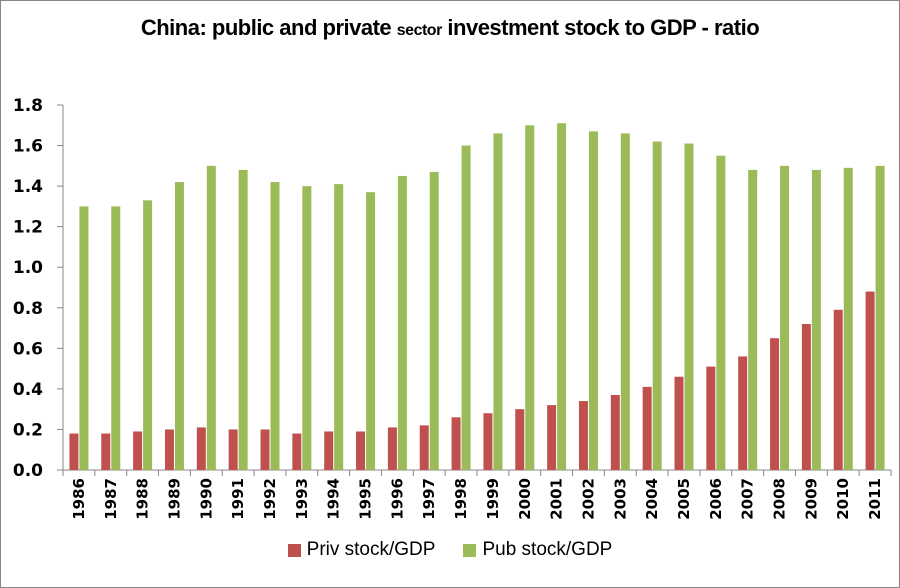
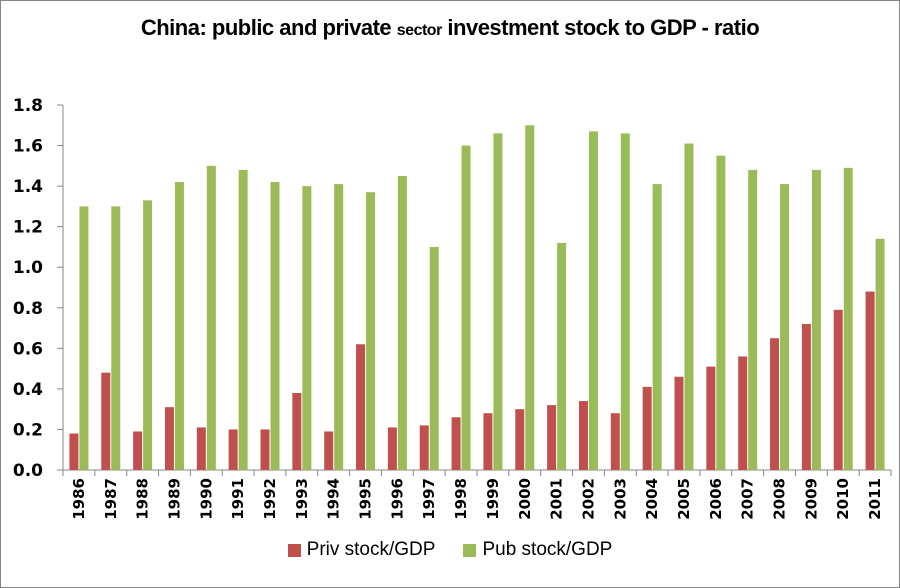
Priv stock/GDP/1987: 0.18 -> 0.48
Priv stock/GDP/1989: 0.20 -> 0.31
Priv stock/GDP/1993: 0.18 -> 0.38
Priv stock/GDP/1995: 0.19 -> 0.62
Pub stock/GDP/1997: 1.47 -> 1.10
Pub stock/GDP/2001: 1.71 -> 1.12
Priv stock/GDP/2003: 0.37 -> 0.28
Pub stock/GDP/2004: 1.62 -> 1.41
Pub stock/GDP/2008: 1.50 -> 1.41
Pub stock/GDP/2011: 1.50 -> 1.14
